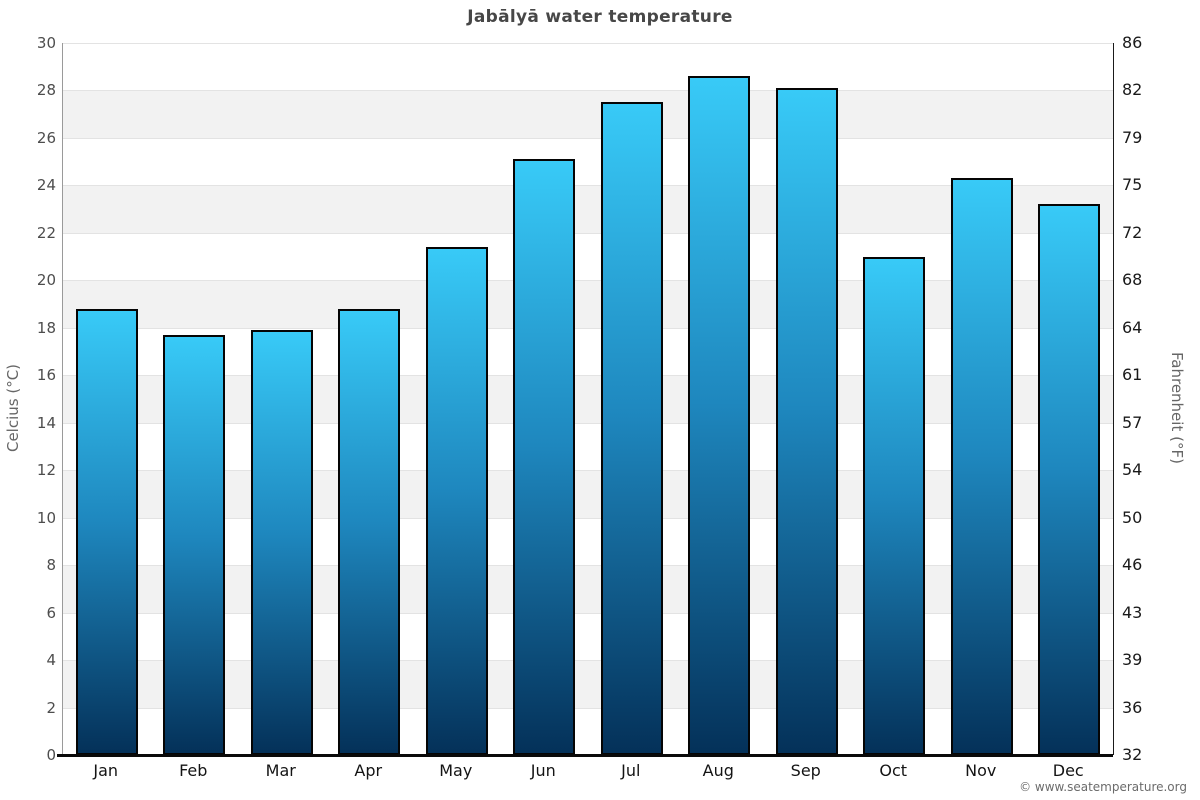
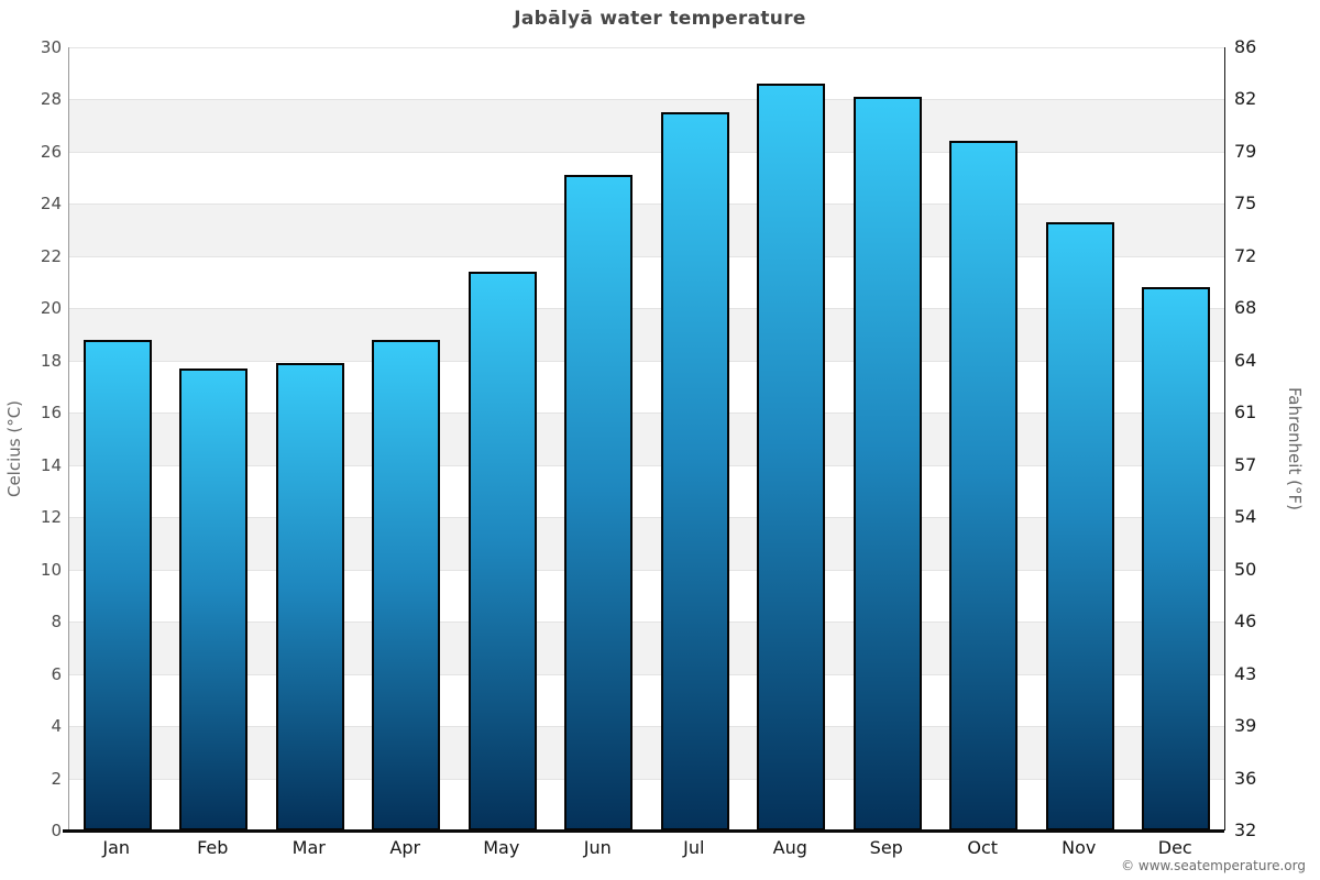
Oct: 21.0 -> 26.4
Nov: 24.3 -> 23.3
Dec: 23.2 -> 20.8
